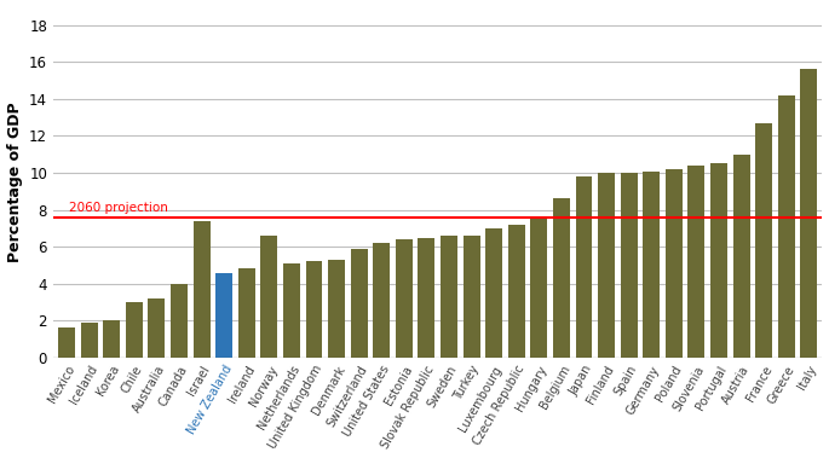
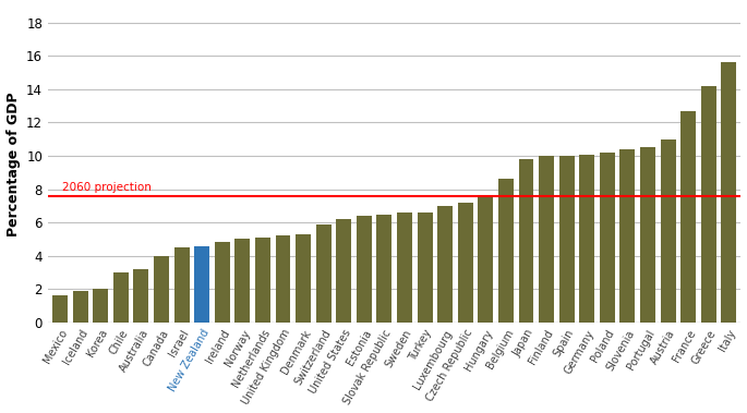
Israel: 7.4 -> 4.5
Norway: 6.6 -> 5.0
